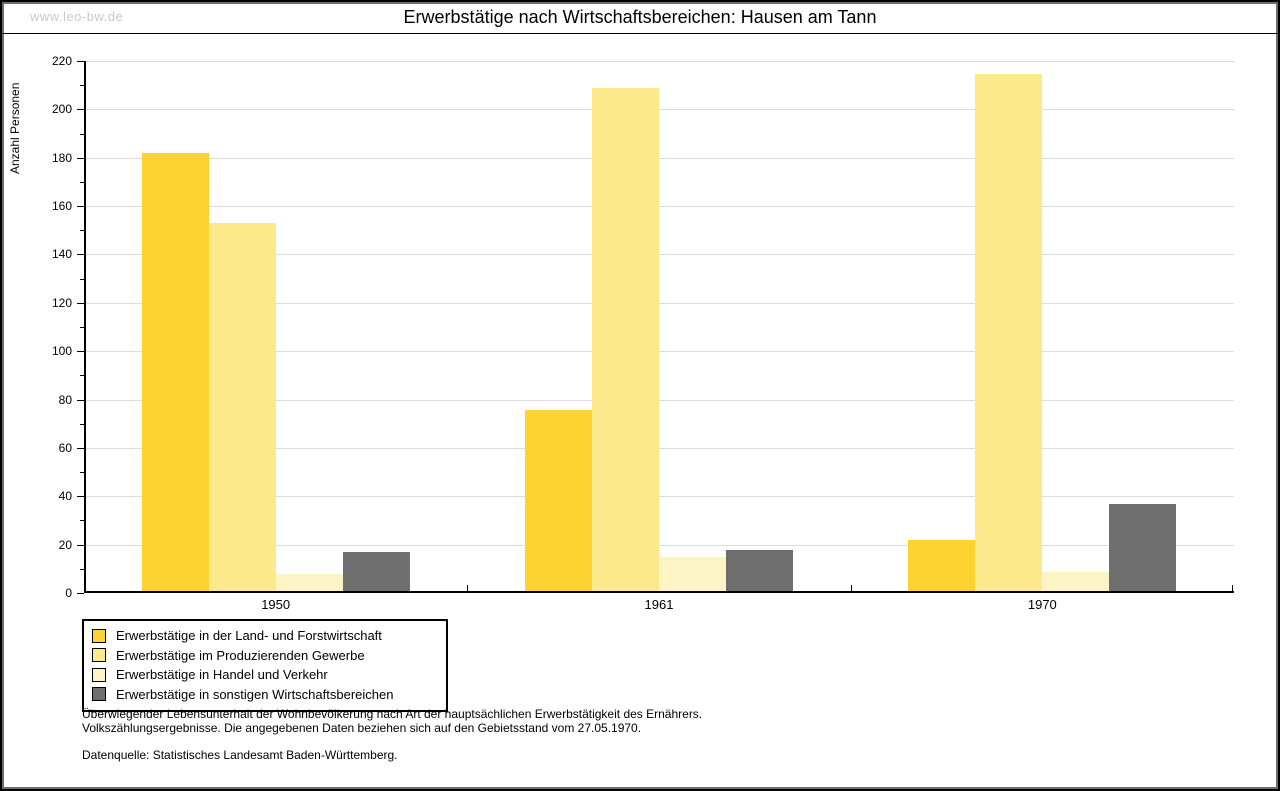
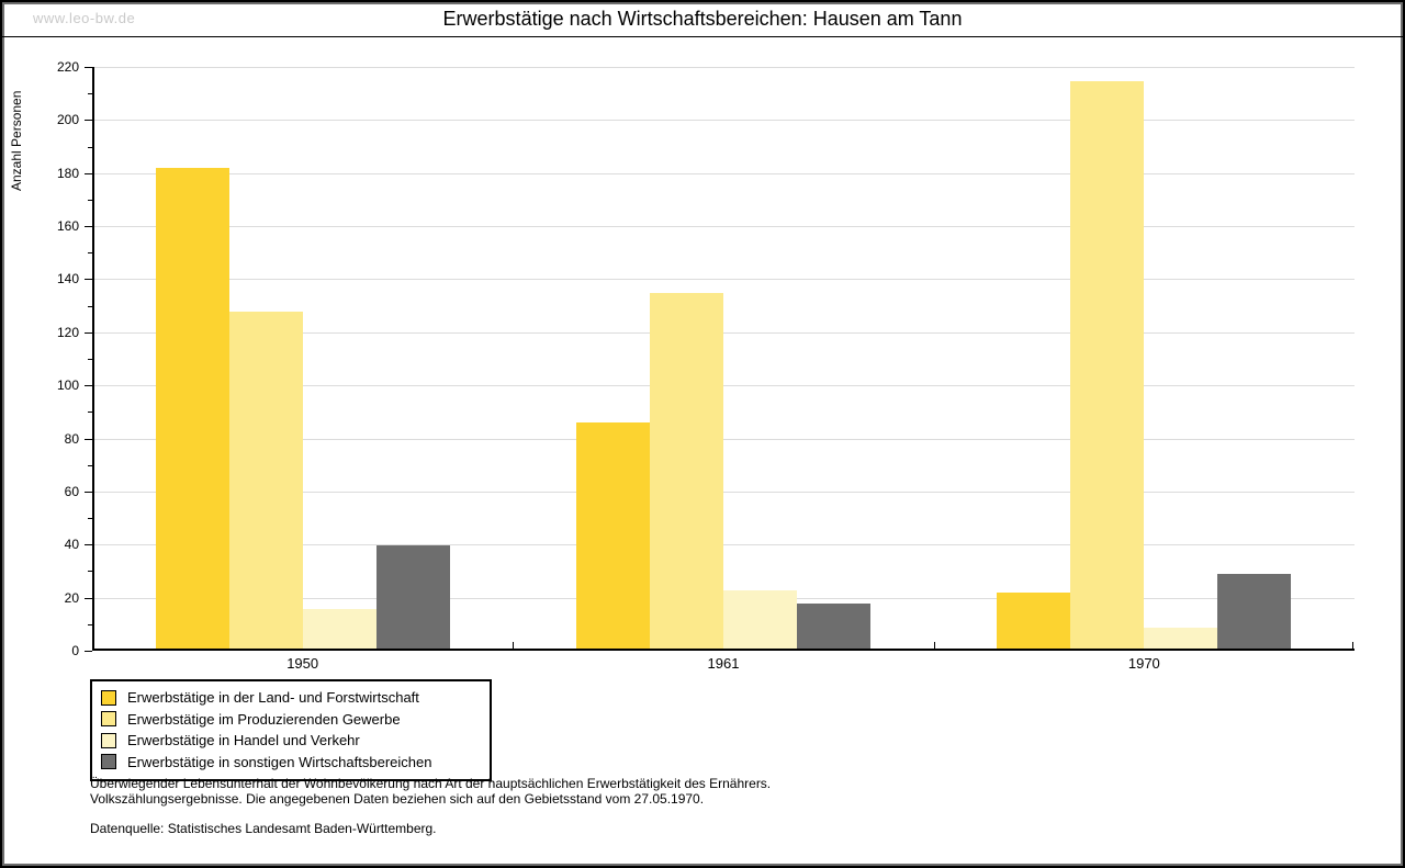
Erwerbstätige im Produzierenden Gewerbe/1950: 152 -> 127
Erwerbstätige in Handel und Verkehr/1950: 7 -> 15
Erwerbstätige in sonstigen Wirtschaftsbereichen/1950: 16 -> 39
Erwerbstätige in der Land- und Forstwirtschaft/1961: 75 -> 85
Erwerbstätige im Produzierenden Gewerbe/1961: 208 -> 134
Erwerbstätige in Handel und Verkehr/1961: 14 -> 22
Erwerbstätige in sonstigen Wirtschaftsbereichen/1970: 36 -> 28
